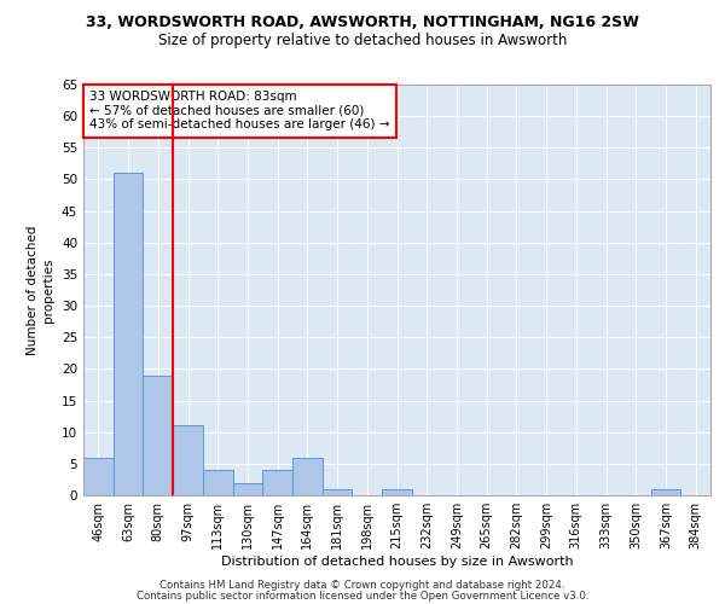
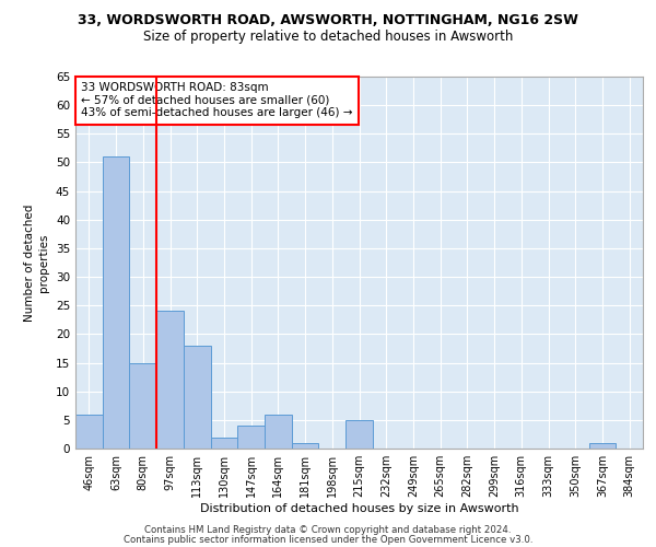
80sqm: 19 -> 15
97sqm: 11 -> 24
113sqm: 4 -> 18
215sqm: 1 -> 5
